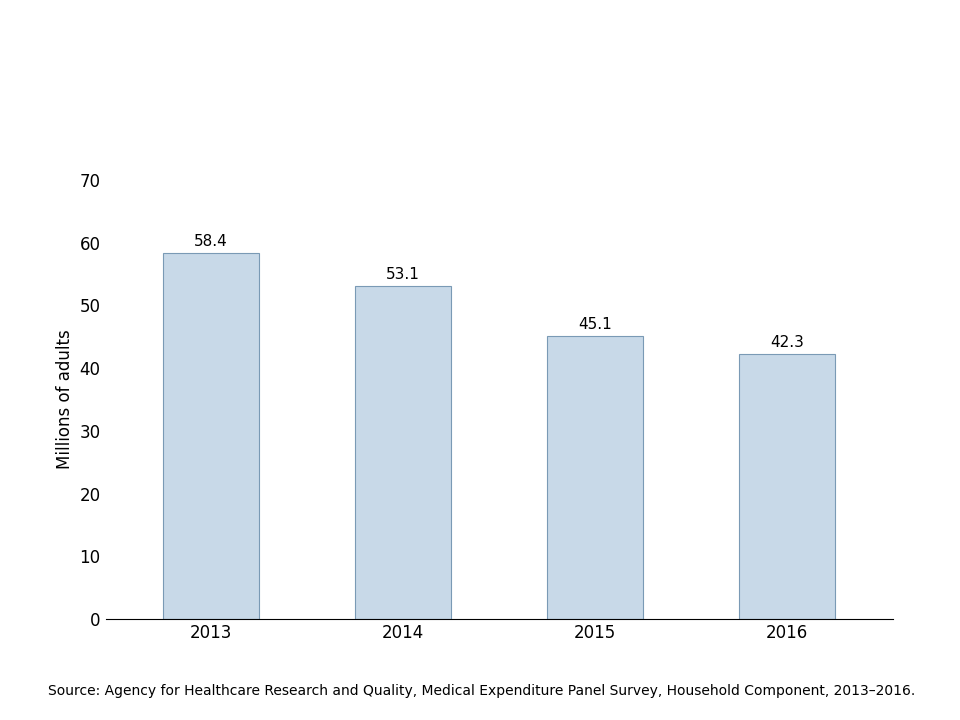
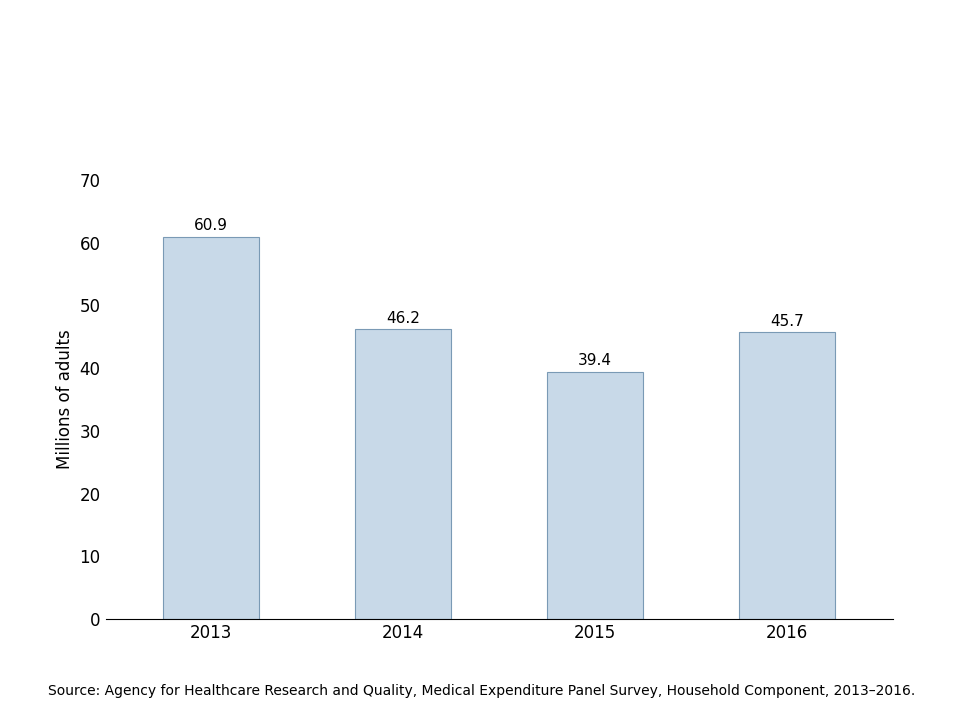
2013: 58.4 -> 60.9
2014: 53.1 -> 46.2
2015: 45.1 -> 39.4
2016: 42.3 -> 45.7
